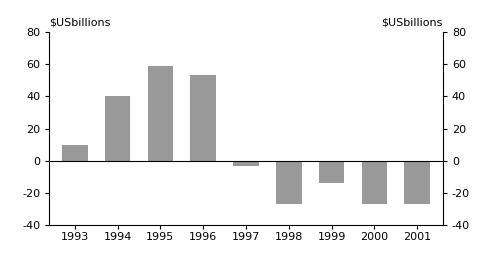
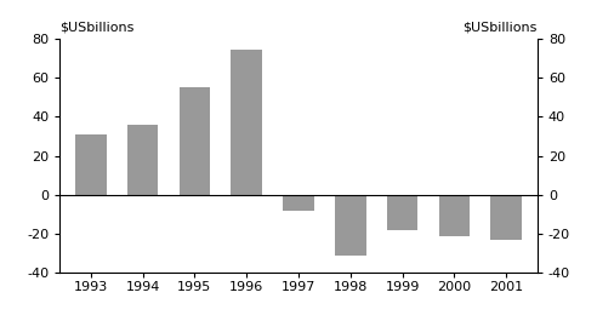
1993: 10 -> 31
1994: 40 -> 36
1995: 59 -> 55
1996: 53 -> 74
1997: -3 -> -8
1998: -27 -> -31
1999: -14 -> -18
2000: -27 -> -21
2001: -27 -> -23
